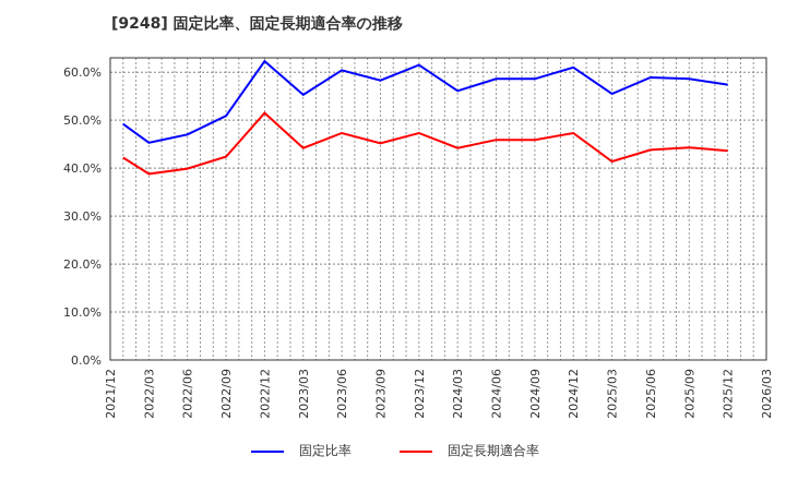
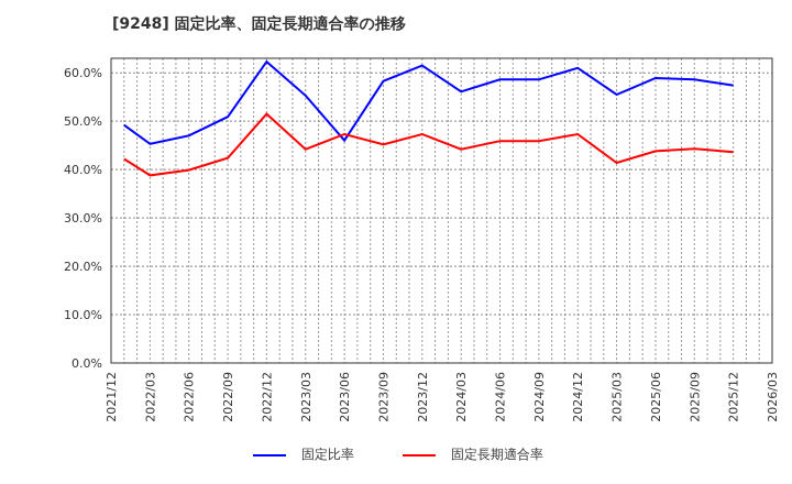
固定比率/2023/06: 60% -> 46%
